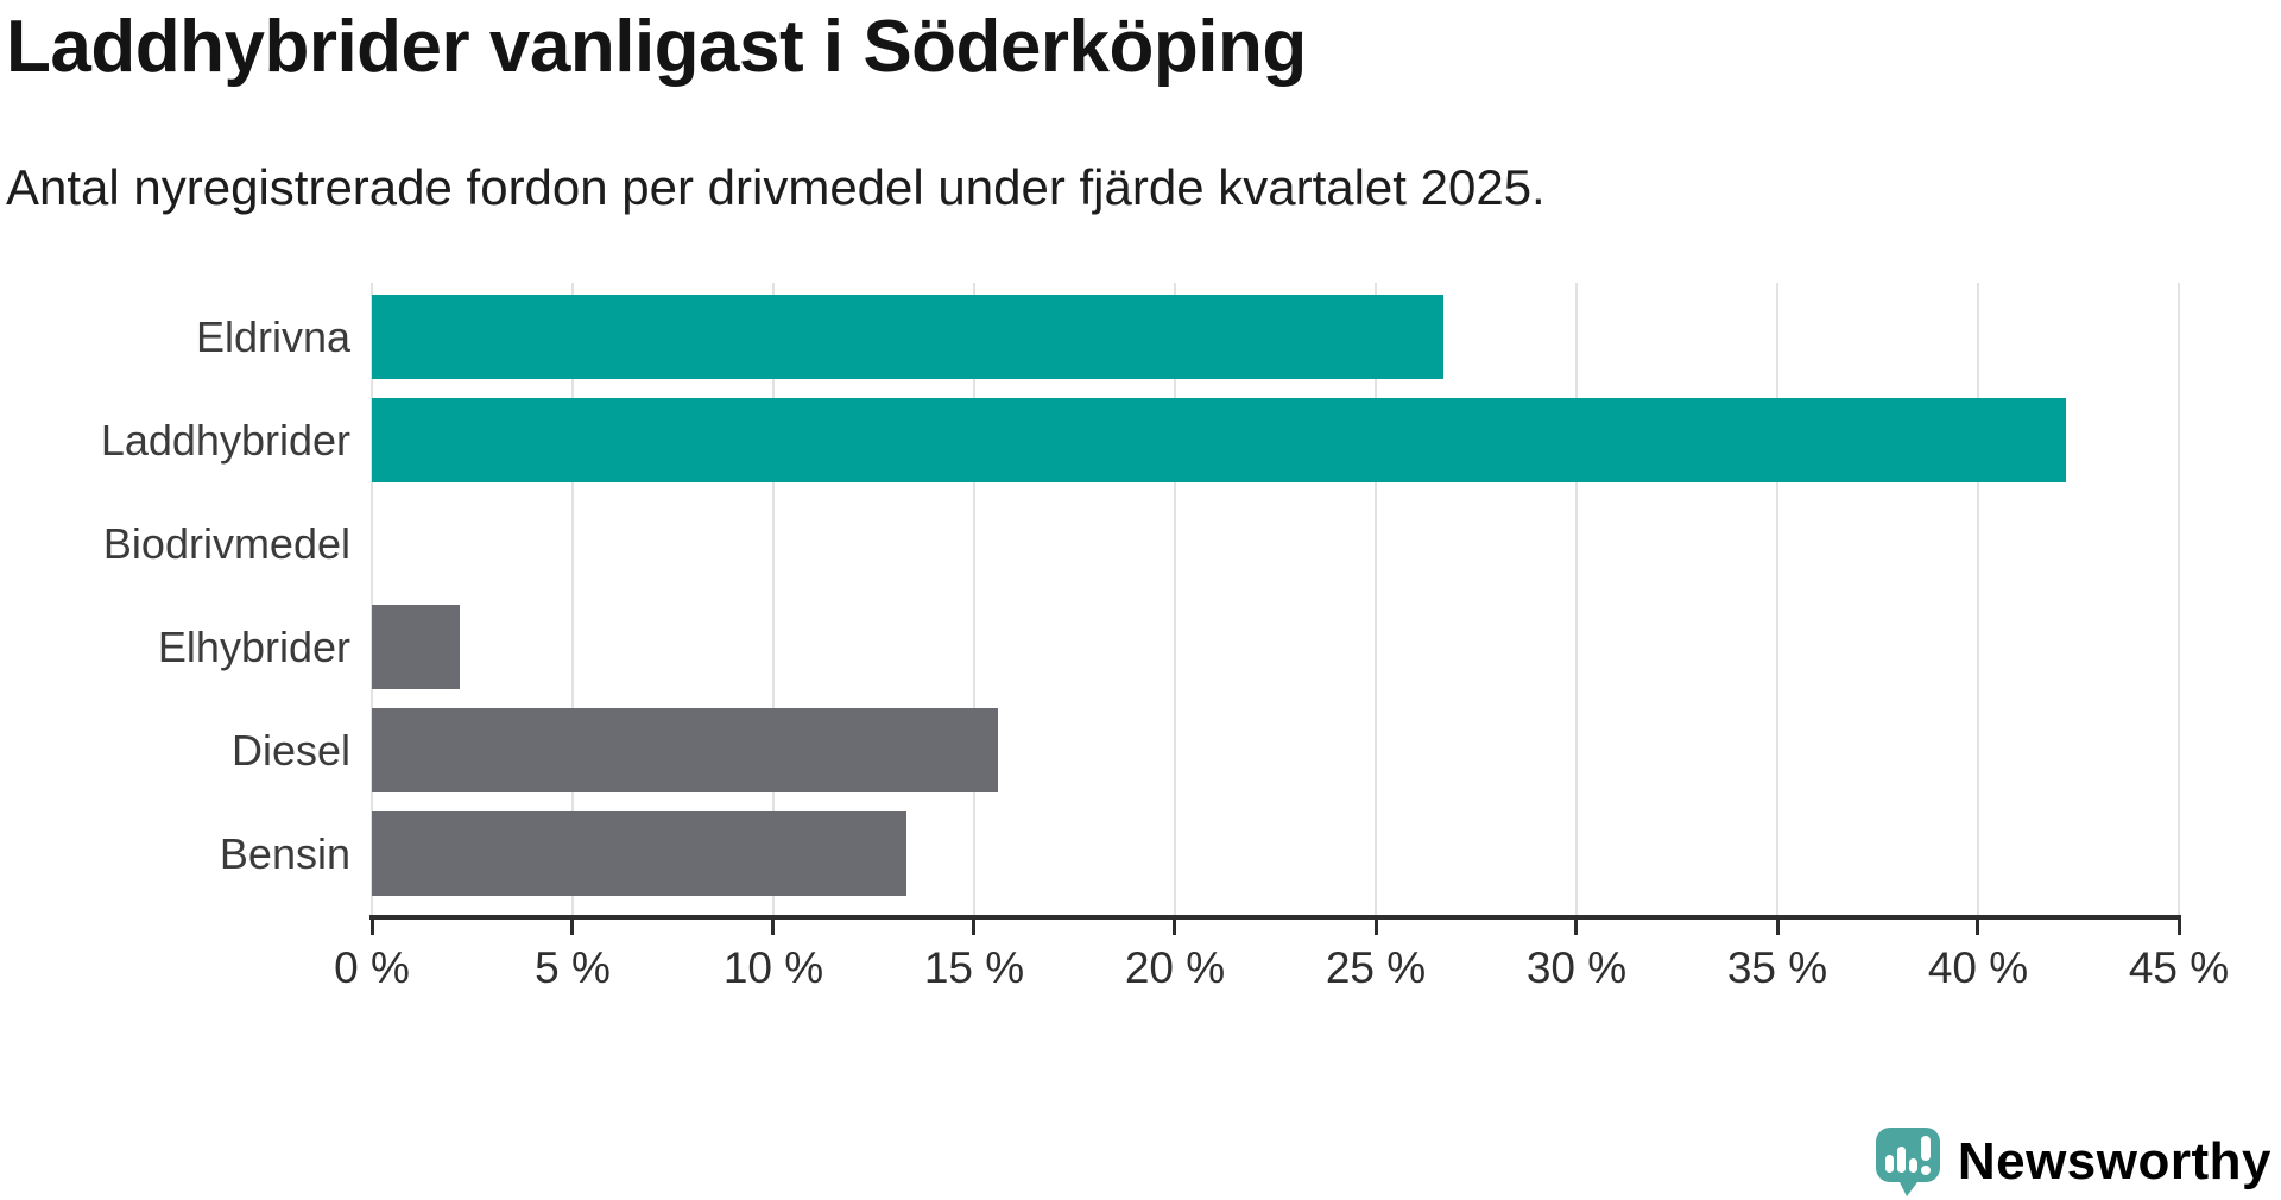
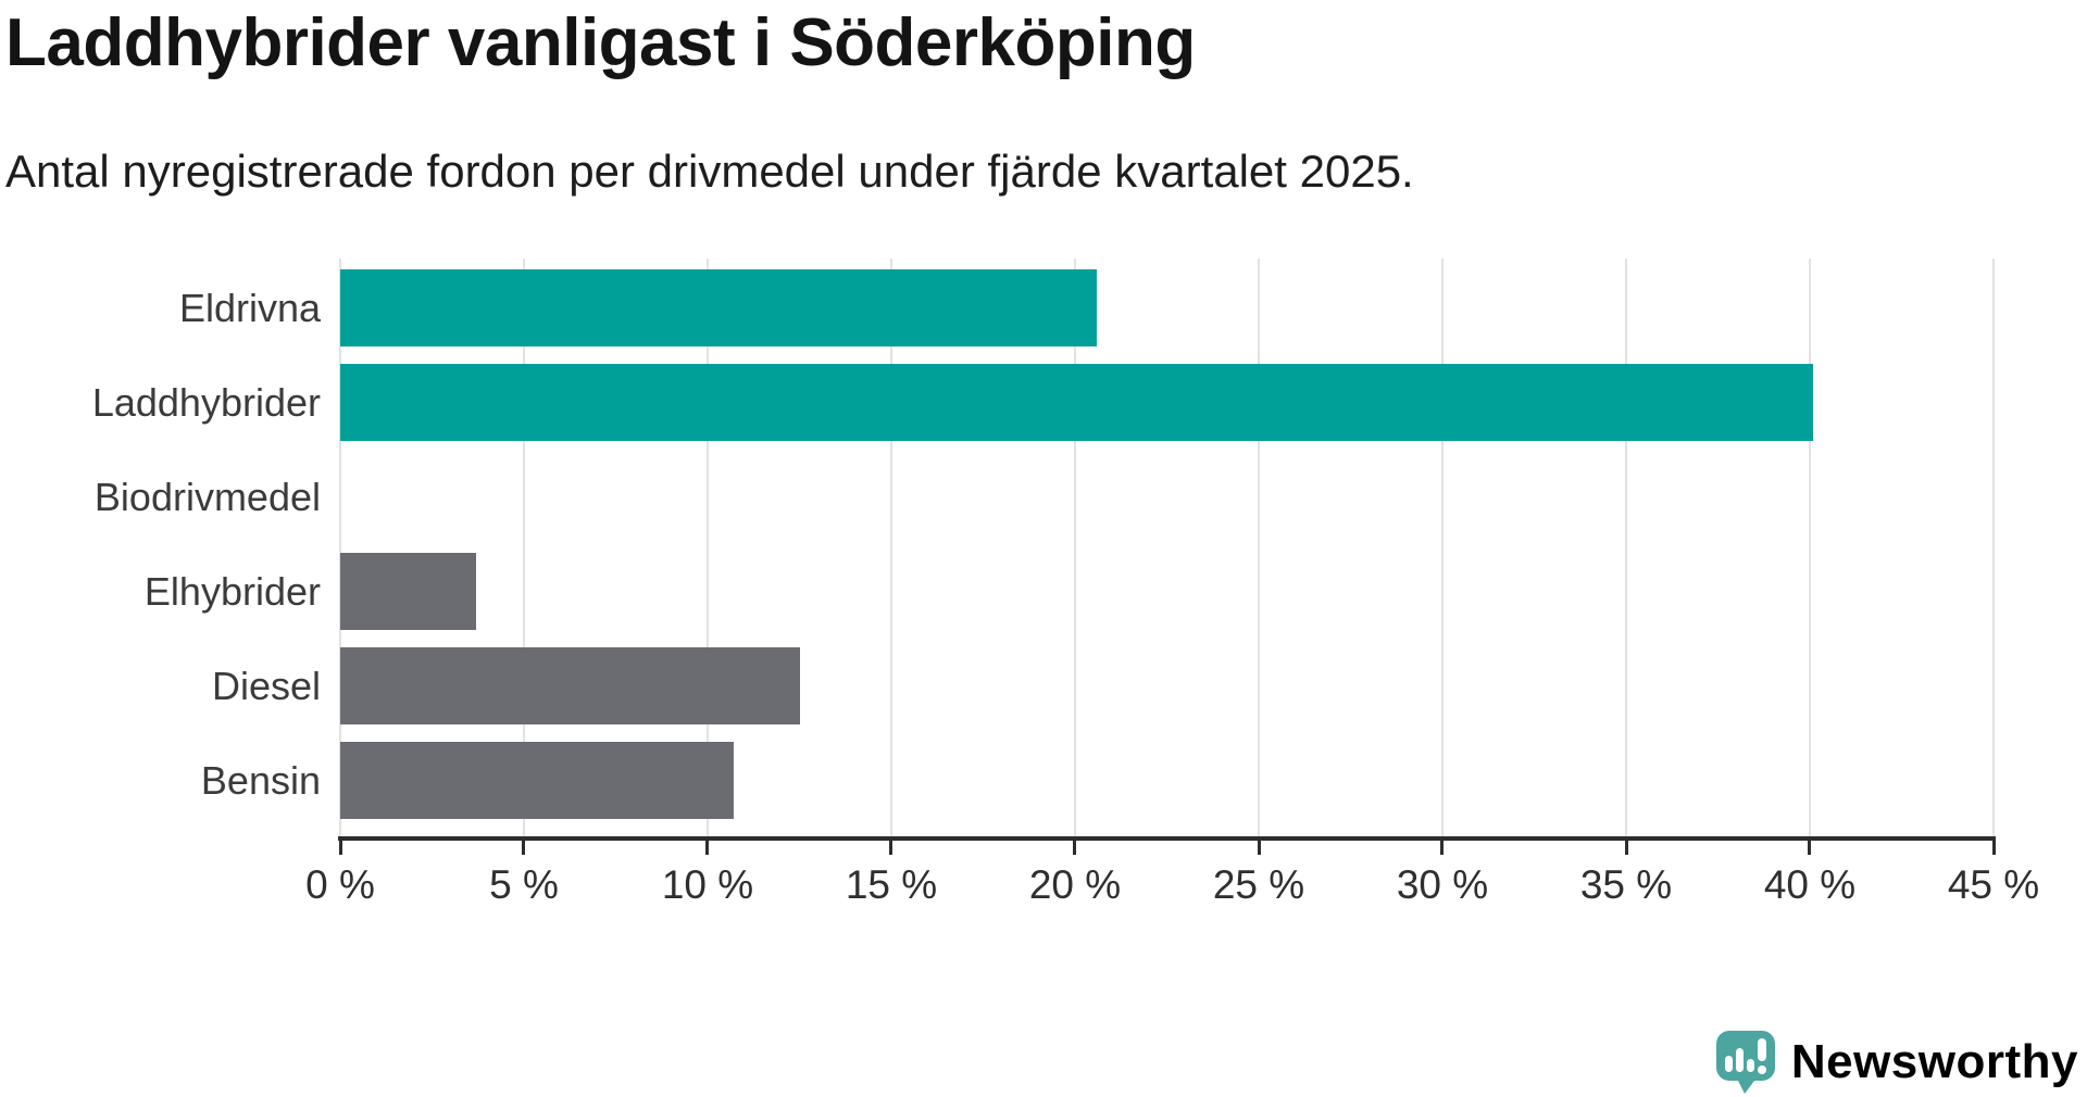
Eldrivna: 26.7% -> 20.6%
Laddhybrider: 42.2% -> 40.1%
Elhybrider: 2.2% -> 3.7%
Diesel: 15.6% -> 12.5%
Bensin: 13.3% -> 10.7%
